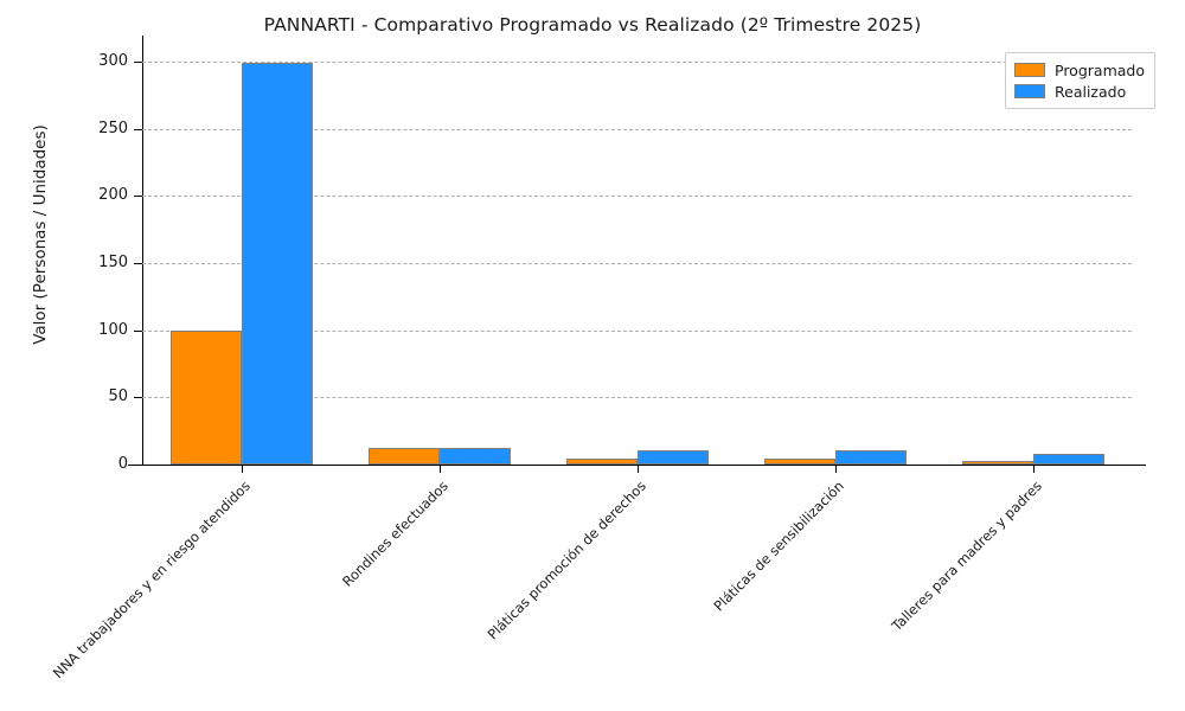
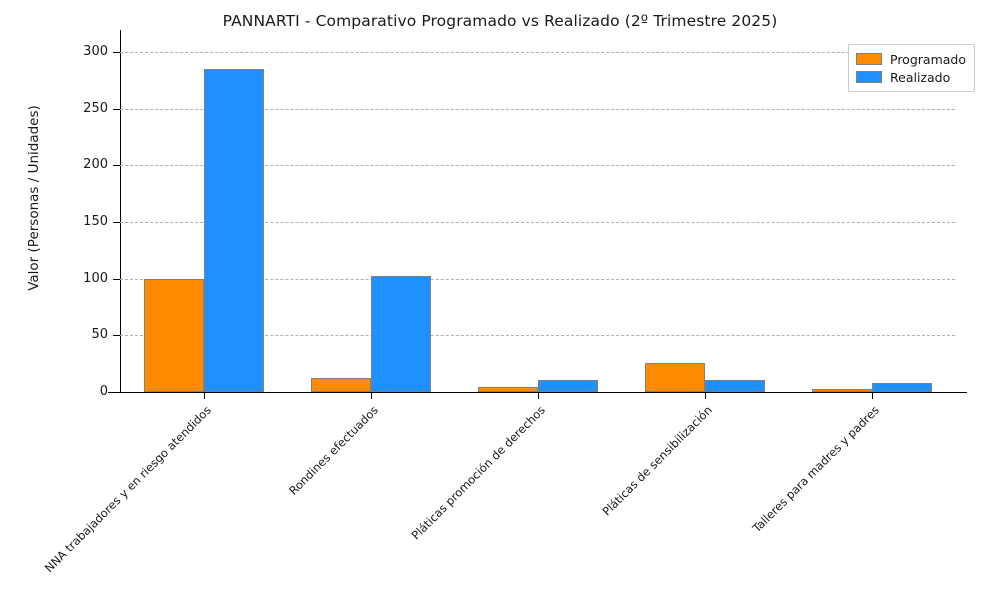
Realizado/NNA trabajadores y en riesgo atendidos: 299 -> 285
Realizado/Rondines efectuados: 12 -> 102
Programado/Pláticas de sensibilización: 4 -> 26
